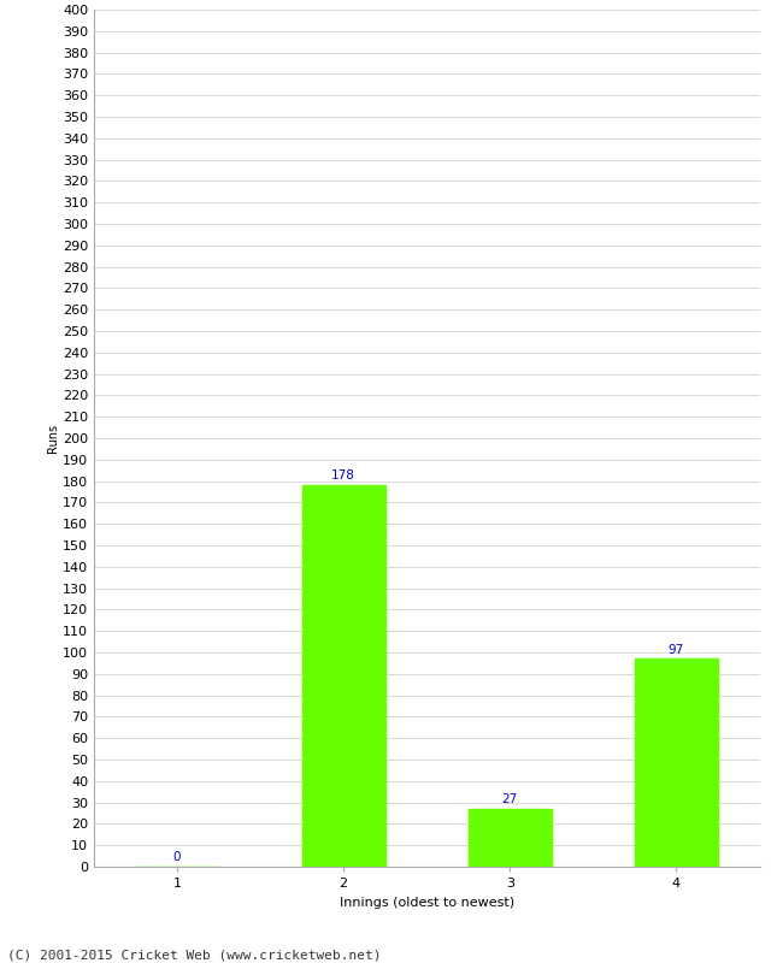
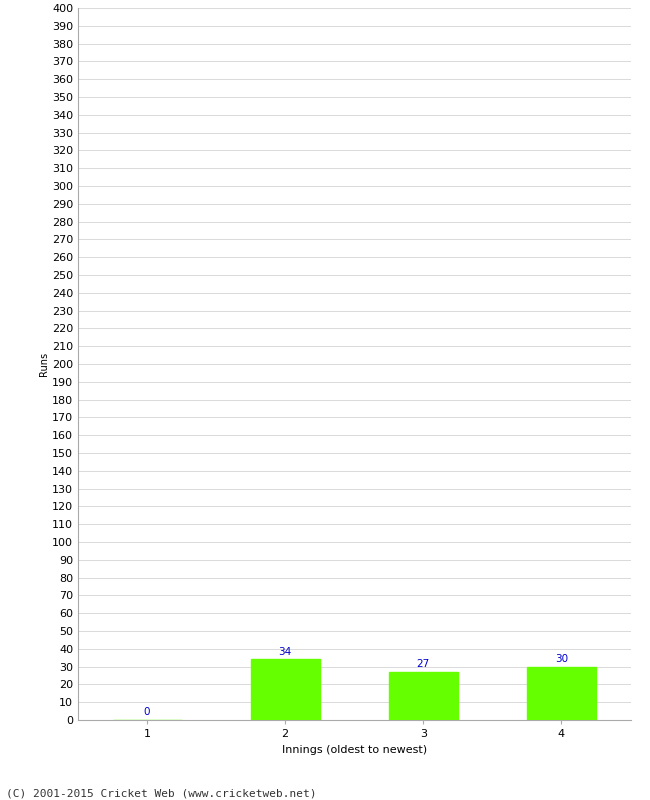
2: 178 -> 34
4: 97 -> 30
